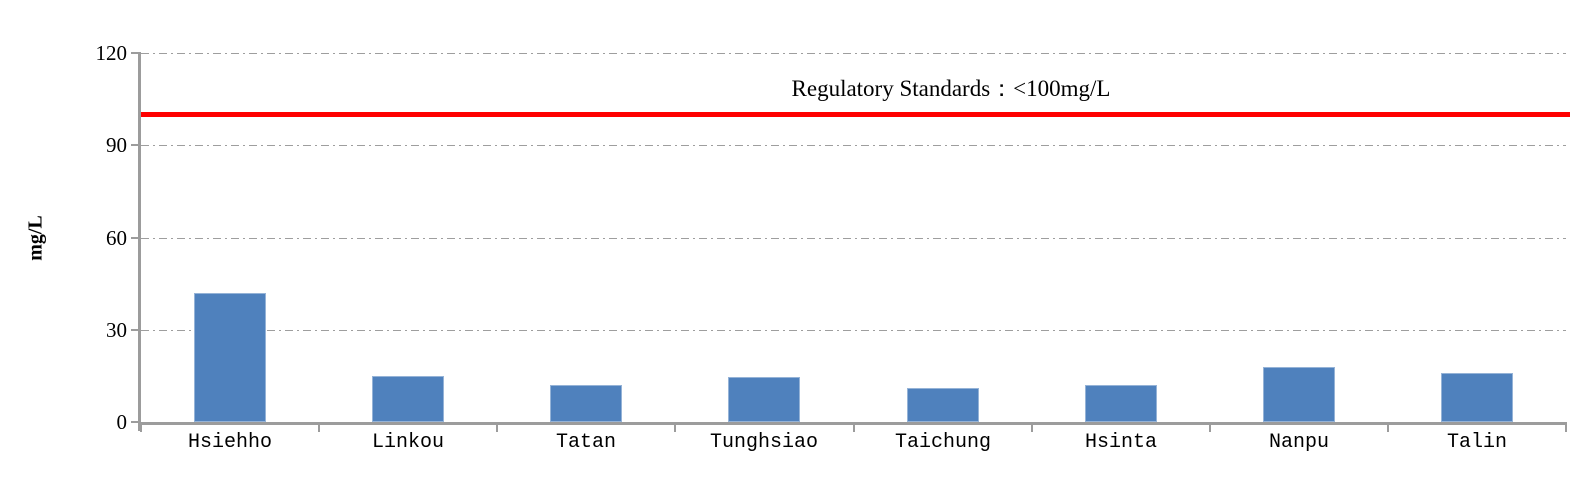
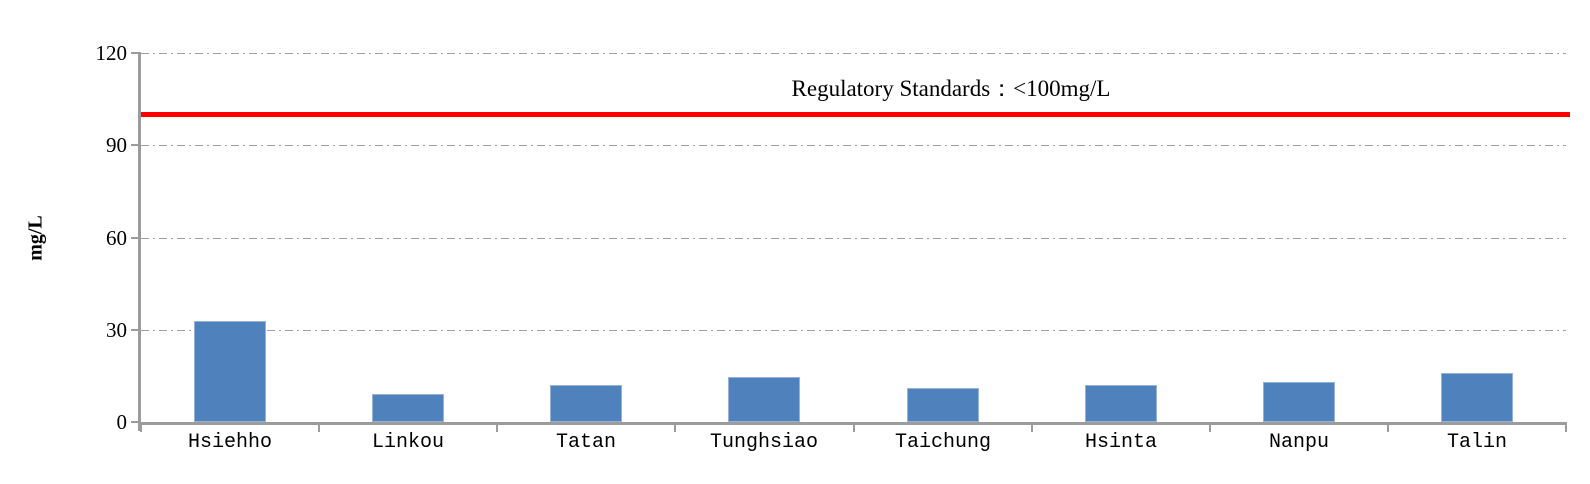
Hsiehho: 42 -> 33
Linkou: 15 -> 9
Nanpu: 18 -> 13
